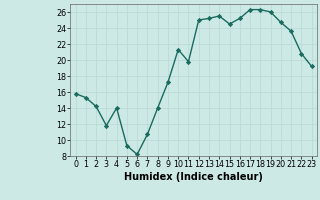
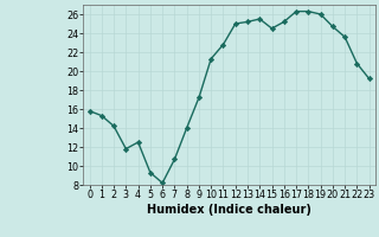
4: 14.0 -> 12.5
11: 19.8 -> 22.8
